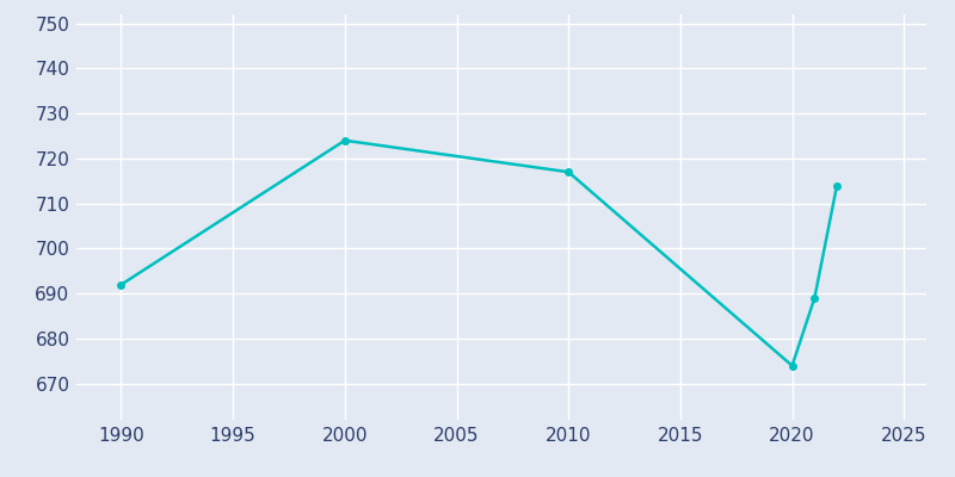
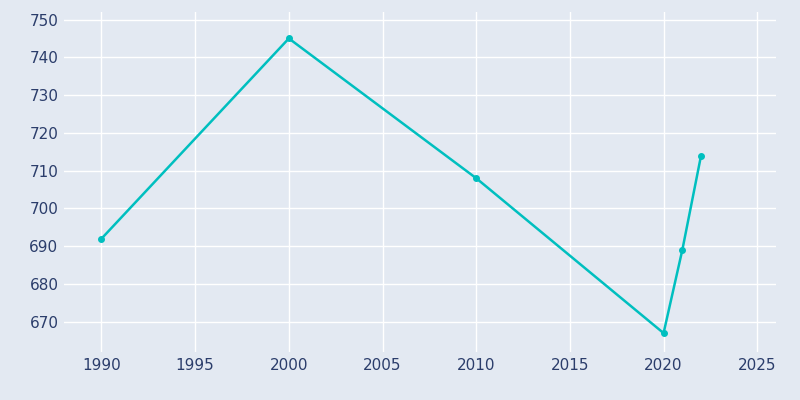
2000: 724 -> 745
2010: 717 -> 708
2020: 674 -> 667
